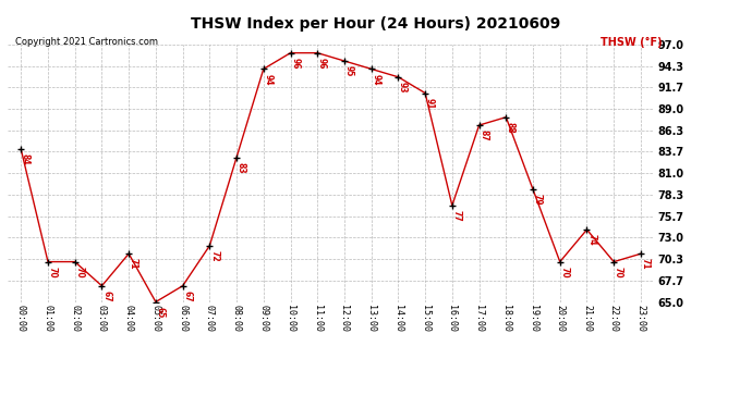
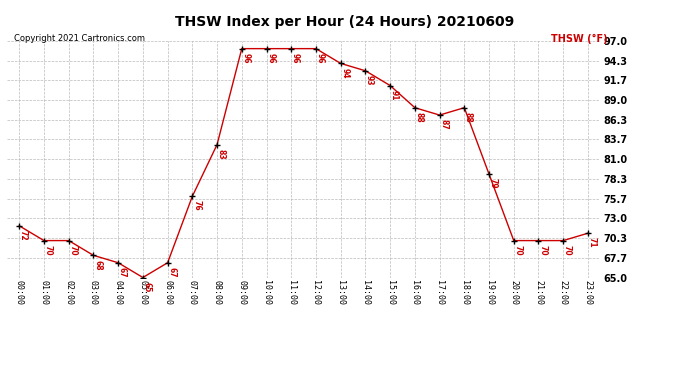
00:00: 84 -> 72
03:00: 67 -> 68
04:00: 71 -> 67
07:00: 72 -> 76
09:00: 94 -> 96
12:00: 95 -> 96
16:00: 77 -> 88
21:00: 74 -> 70
